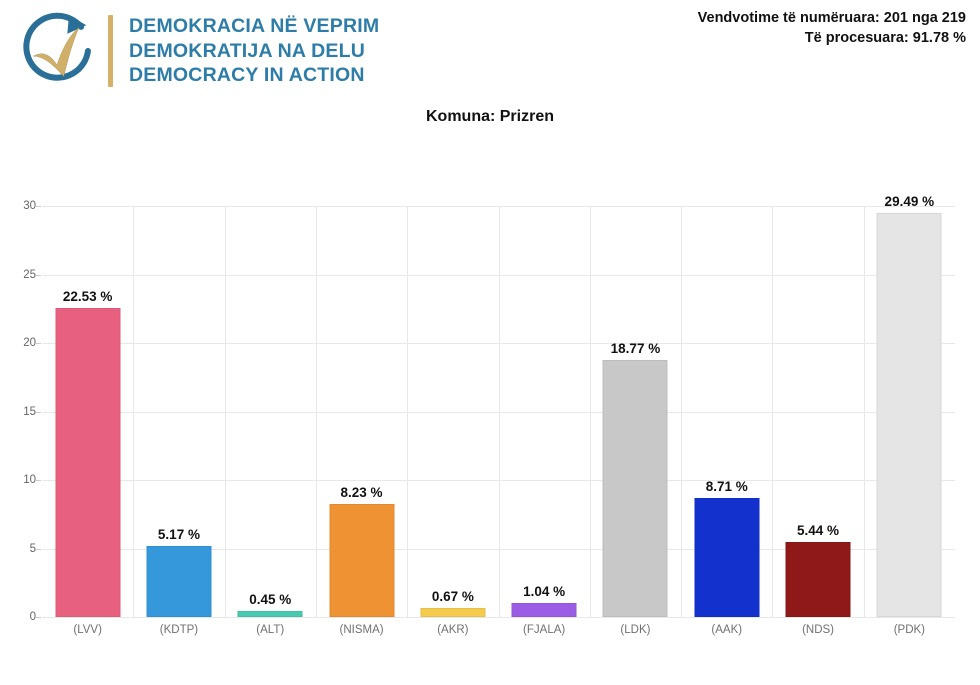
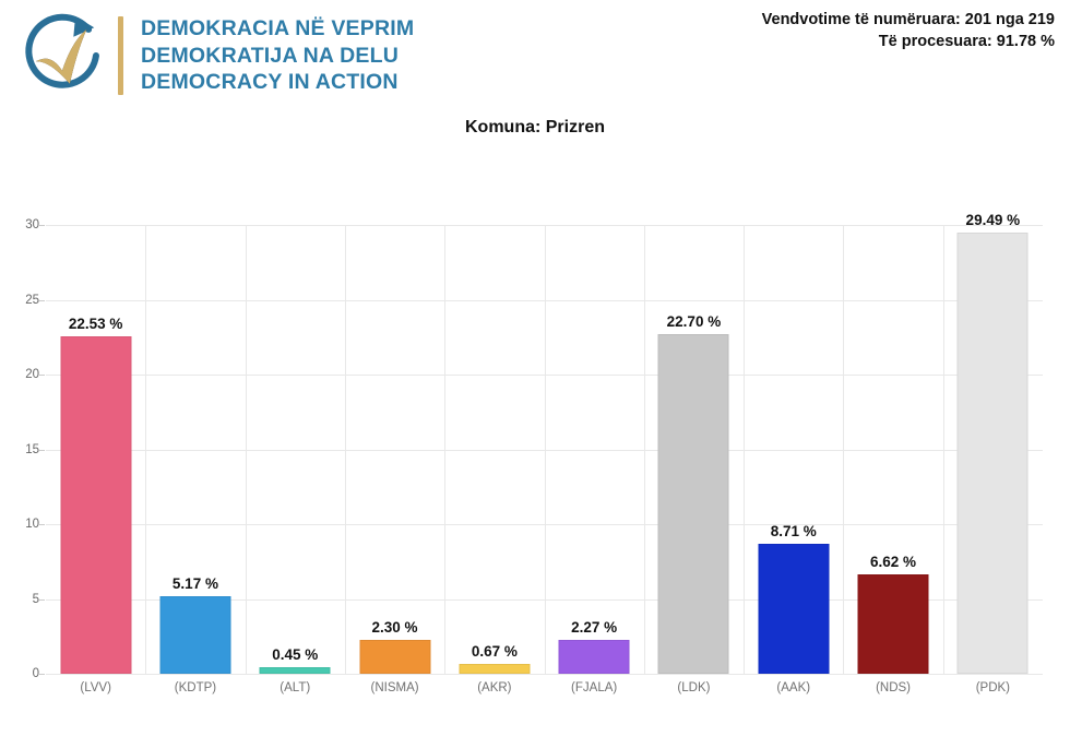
(NISMA): 8.23 -> 2.30
(FJALA): 1.04 -> 2.27
(LDK): 18.77 -> 22.70
(NDS): 5.44 -> 6.62
